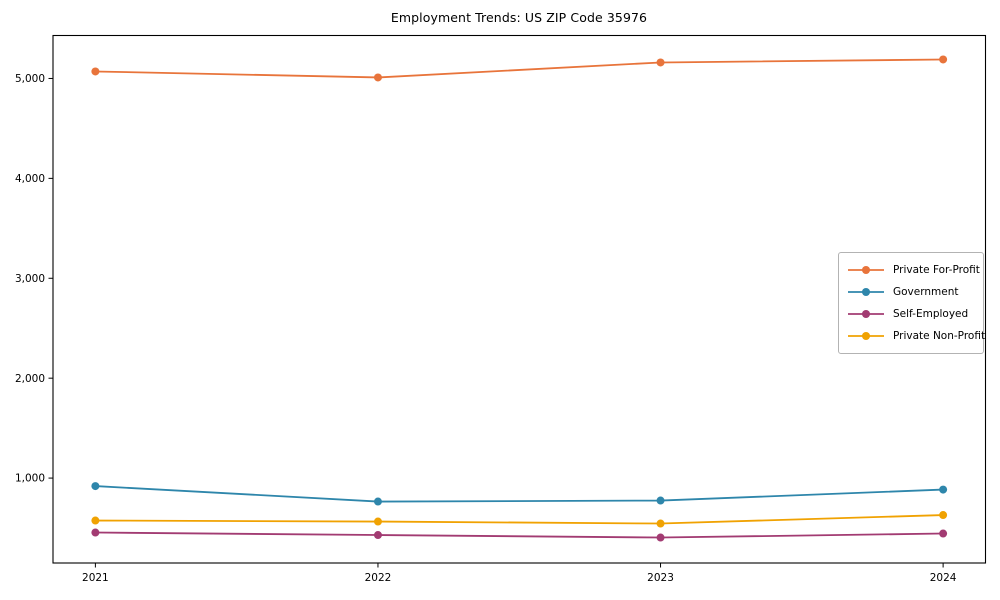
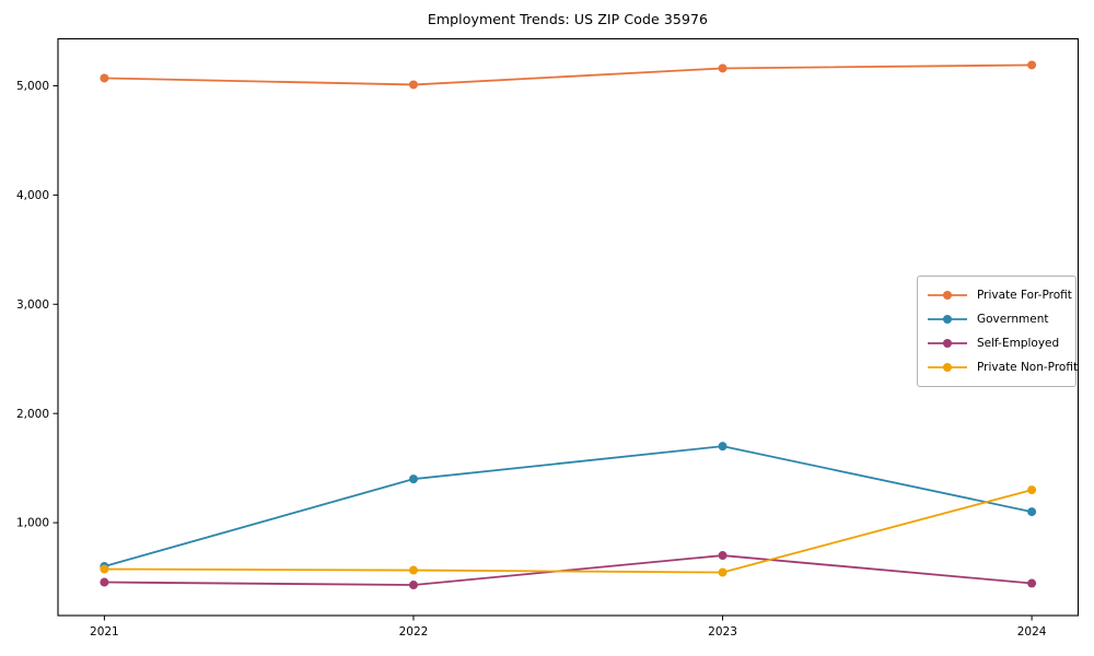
Government/2021: 900 -> 600
Government/2022: 800 -> 1400
Government/2023: 800 -> 1700
Self-Employed/2023: 400 -> 700
Government/2024: 900 -> 1100
Private Non-Profit/2024: 600 -> 1300
